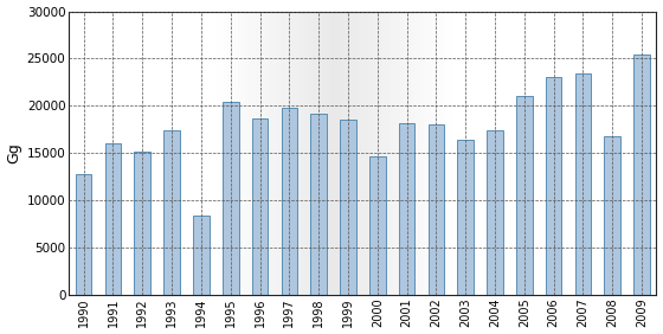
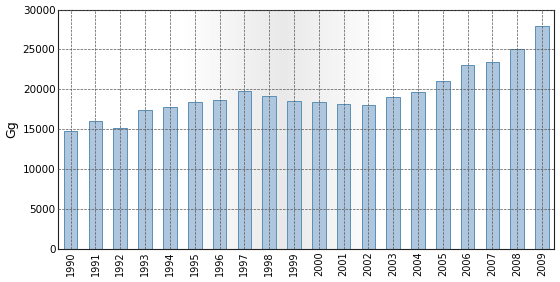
1990: 12800 -> 14800
1994: 8400 -> 17800
1995: 20400 -> 18400
2000: 14600 -> 18400
2003: 16400 -> 19000
2004: 17400 -> 19700
2008: 16800 -> 25100
2009: 25400 -> 28000
